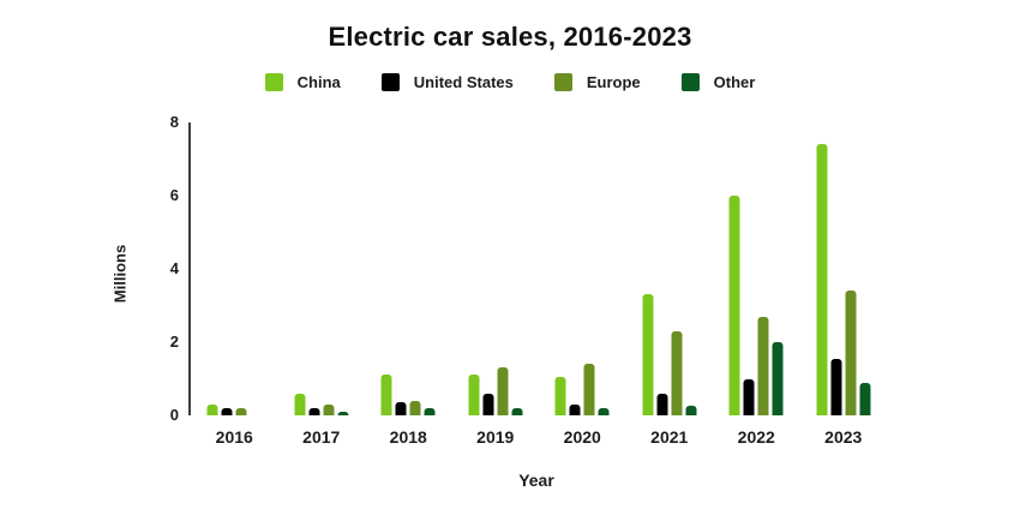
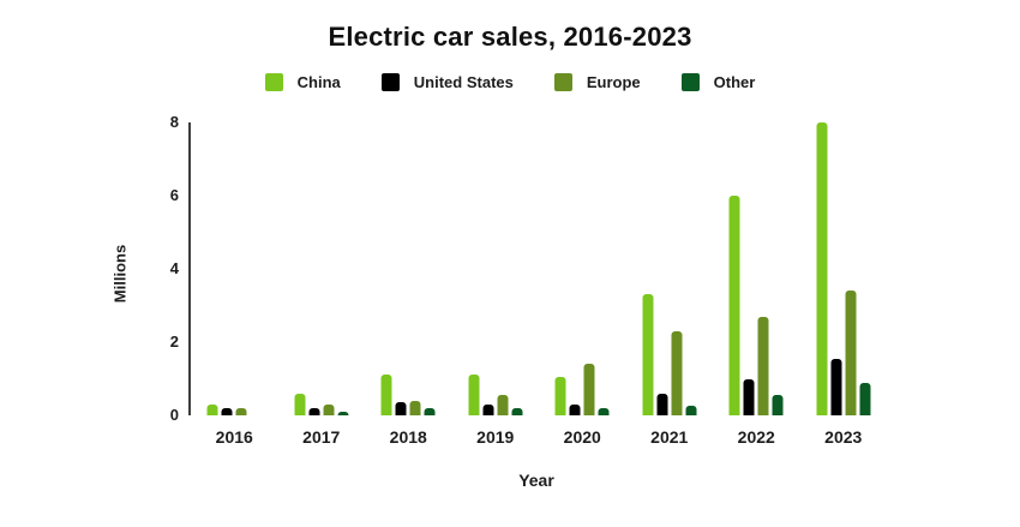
United States/2019: 0.6 -> 0.3
Europe/2019: 1.3 -> 0.6
Other/2022: 2.0 -> 0.6
China/2023: 7.4 -> 8.0
